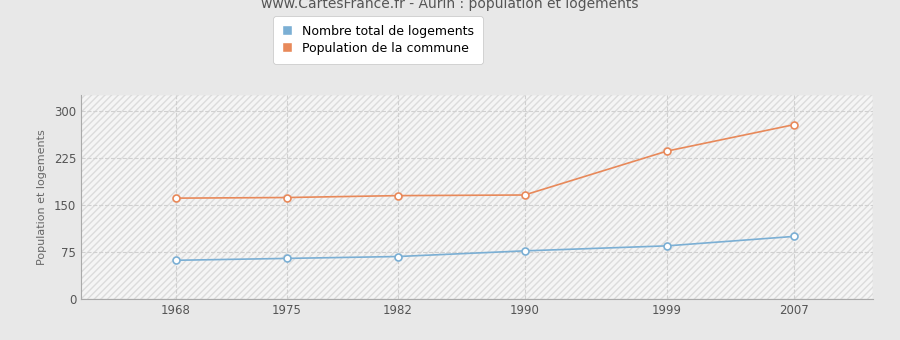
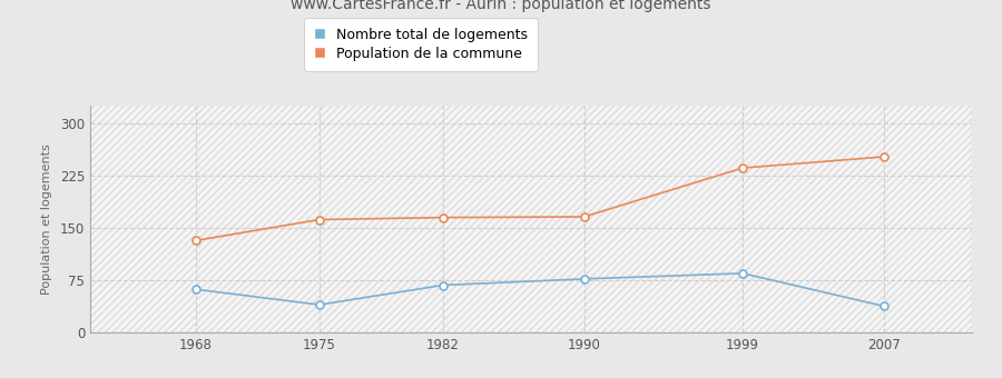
Population de la commune/1968: 161 -> 132
Nombre total de logements/1975: 65 -> 40
Nombre total de logements/2007: 100 -> 38
Population de la commune/2007: 278 -> 252
